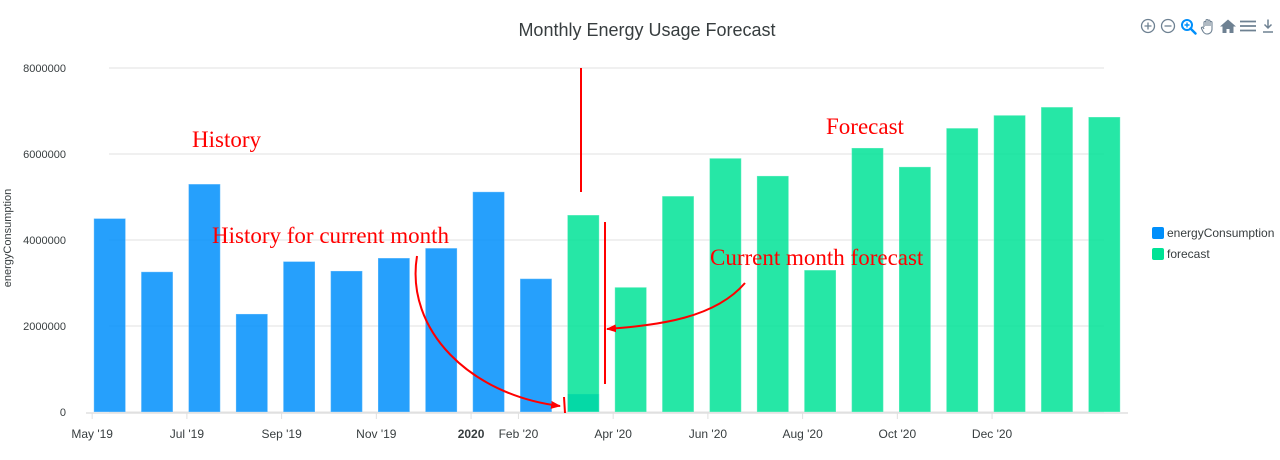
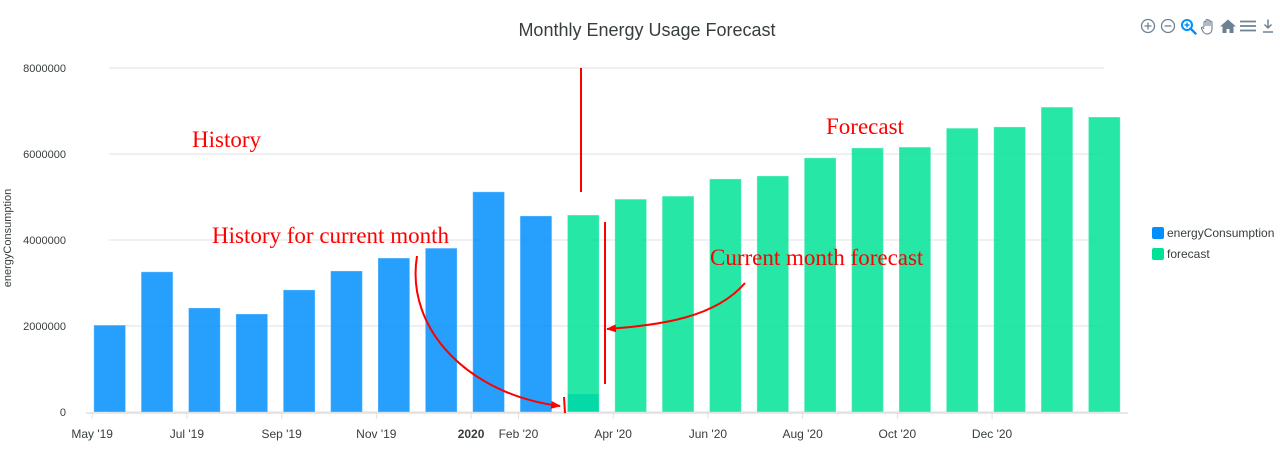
energyConsumption/May '19: 4500000 -> 2000000
energyConsumption/Jul '19: 5300000 -> 2400000
energyConsumption/Sep '19: 3500000 -> 2800000
energyConsumption/Feb '20: 3100000 -> 4600000
forecast/Apr '20: 2900000 -> 5000000
forecast/Jun '20: 5900000 -> 5400000
forecast/Aug '20: 3300000 -> 5900000
forecast/Oct '20: 5700000 -> 6200000
forecast/Dec '20: 6900000 -> 6600000
